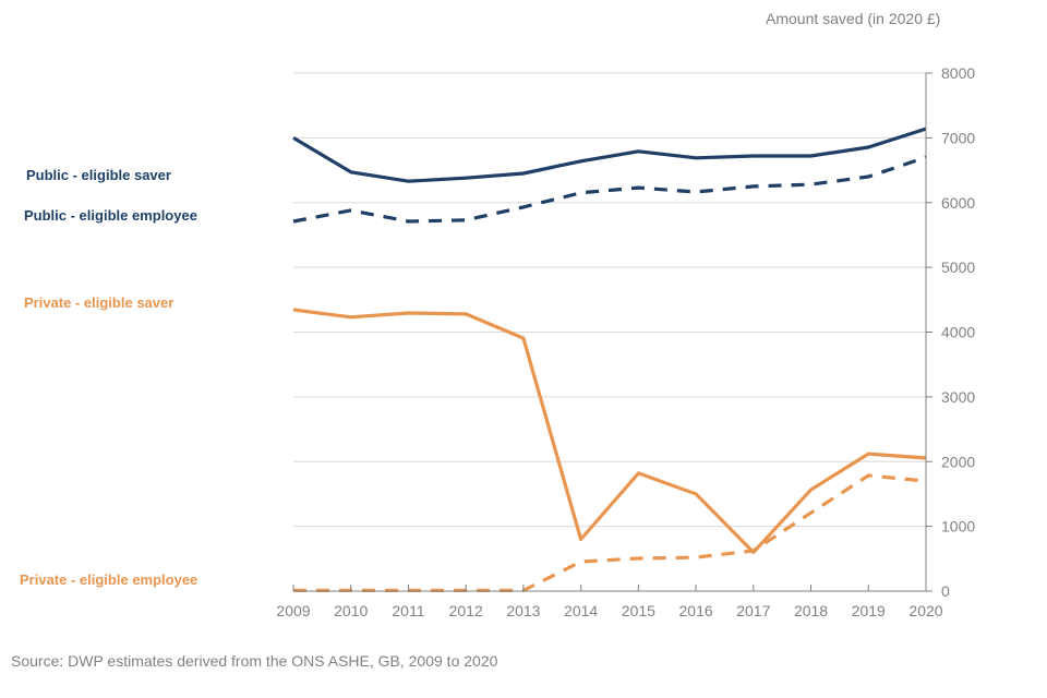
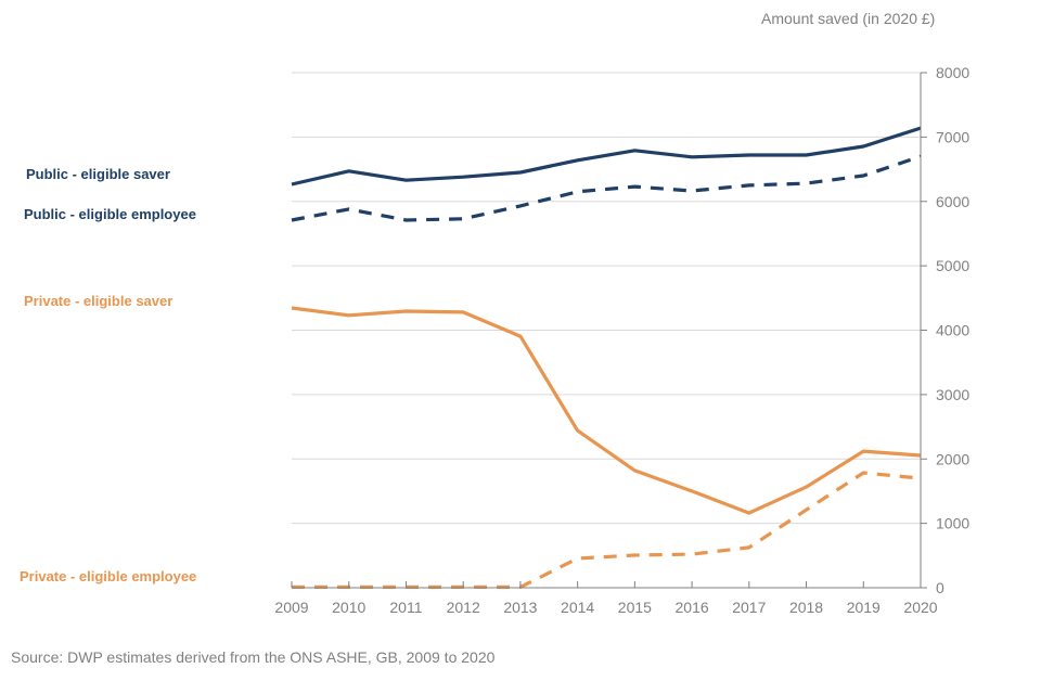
Public - eligible saver/2009: 7000 -> 6300
Private - eligible saver/2014: 800 -> 2400
Private - eligible saver/2017: 600 -> 1200
